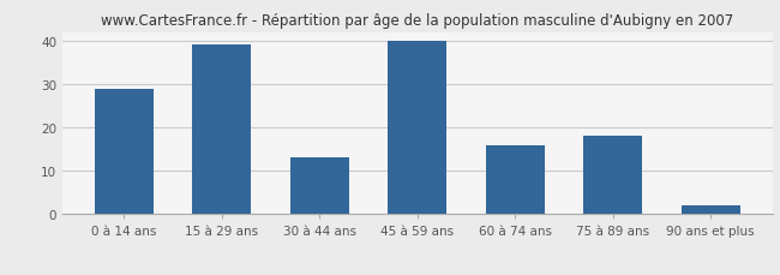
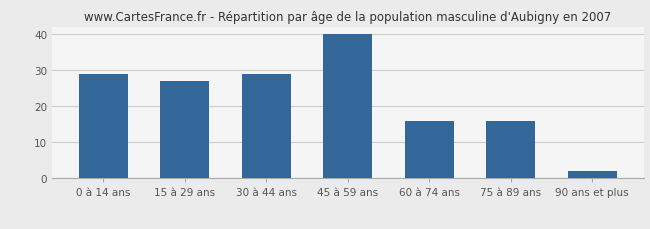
15 à 29 ans: 39 -> 27
30 à 44 ans: 13 -> 29
75 à 89 ans: 18 -> 16
